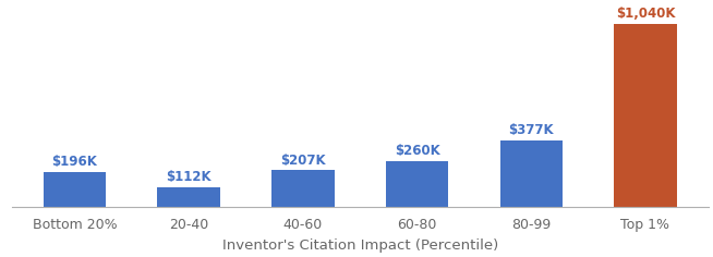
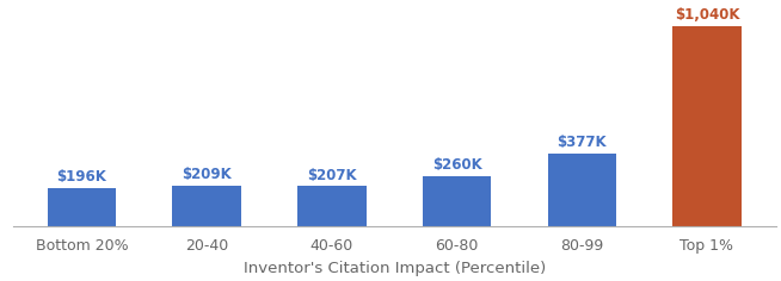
20-40: $112K -> $209K
